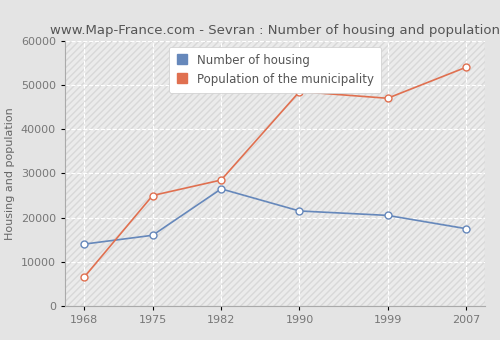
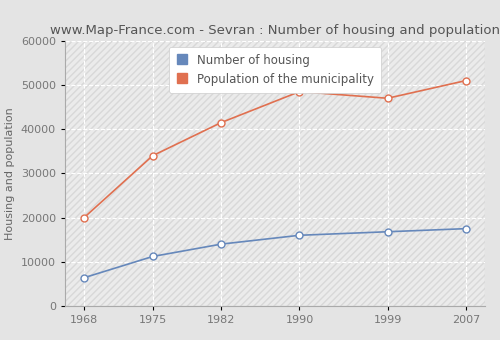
Number of housing/1968: 14000 -> 6400
Population of the municipality/1968: 6500 -> 20000
Number of housing/1975: 16000 -> 11200
Population of the municipality/1975: 25000 -> 34000
Number of housing/1982: 26500 -> 14000
Population of the municipality/1982: 28500 -> 41500
Number of housing/1990: 21500 -> 16000
Number of housing/1999: 20500 -> 16800
Population of the municipality/2007: 54000 -> 51000
